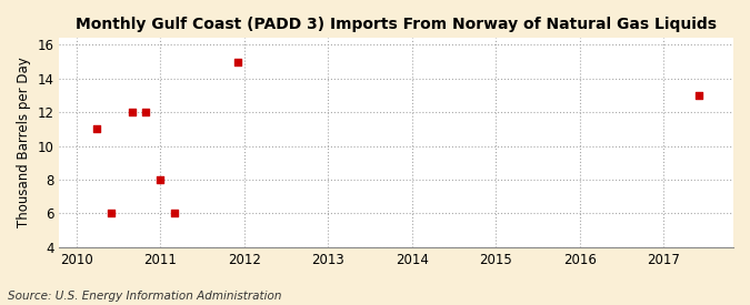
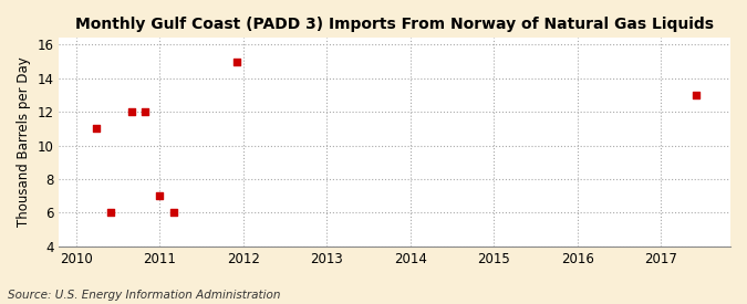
2011: 8 -> 7
